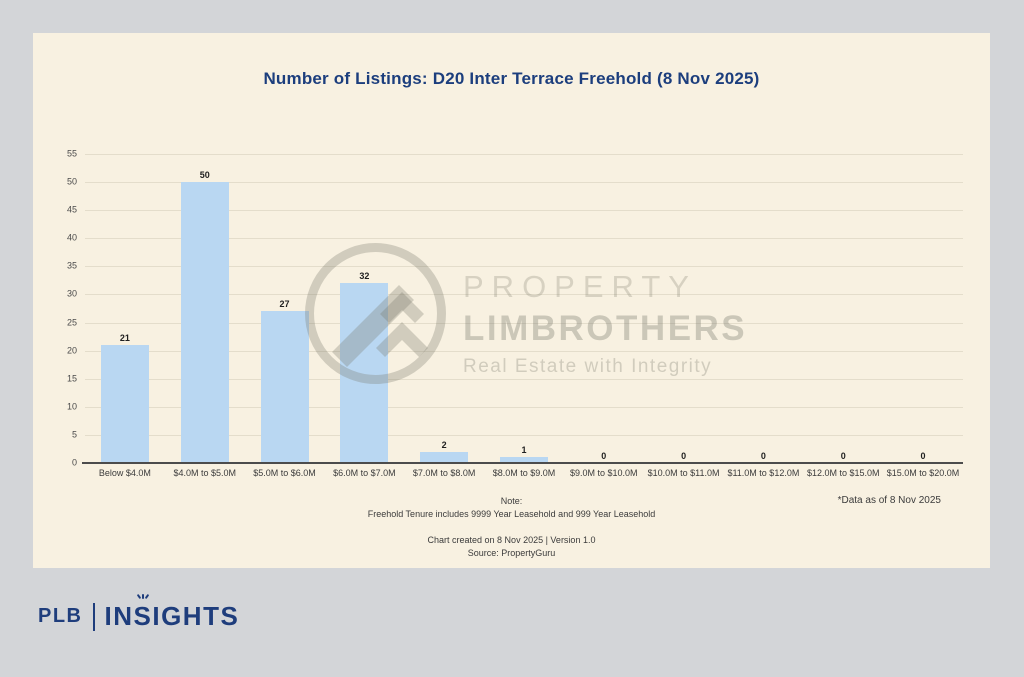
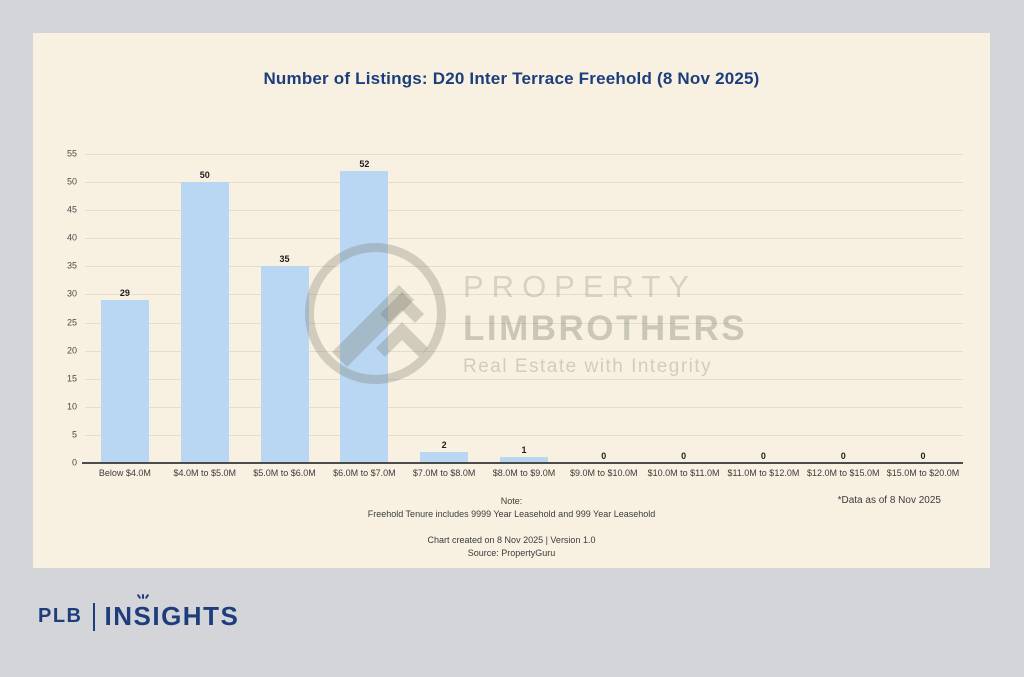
Below $4.0M: 21 -> 29
$5.0M to $6.0M: 27 -> 35
$6.0M to $7.0M: 32 -> 52
